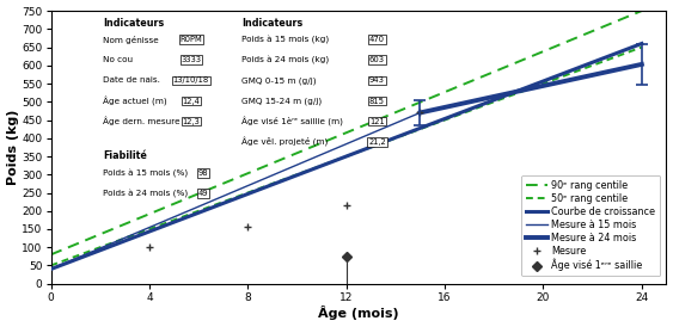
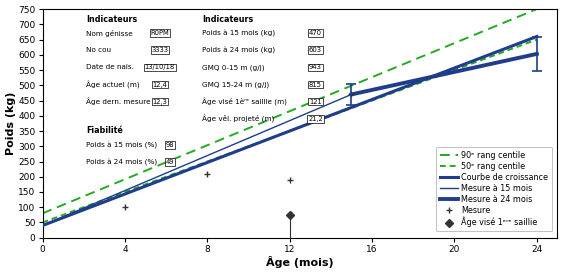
8: 157 -> 210
12: 215 -> 190
